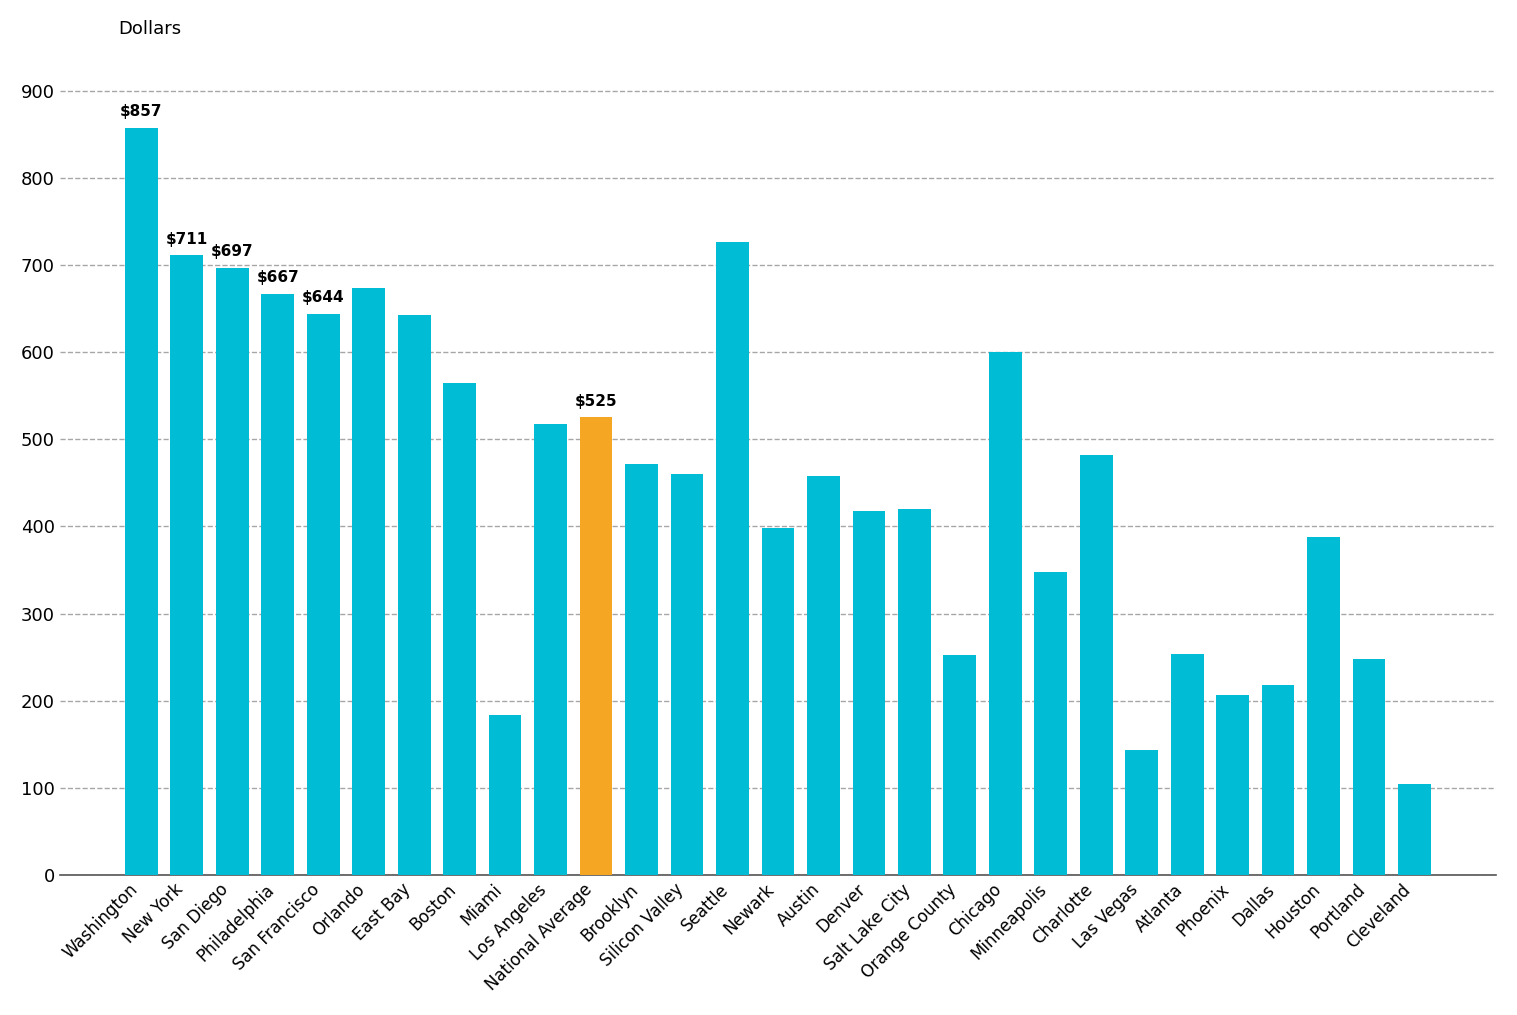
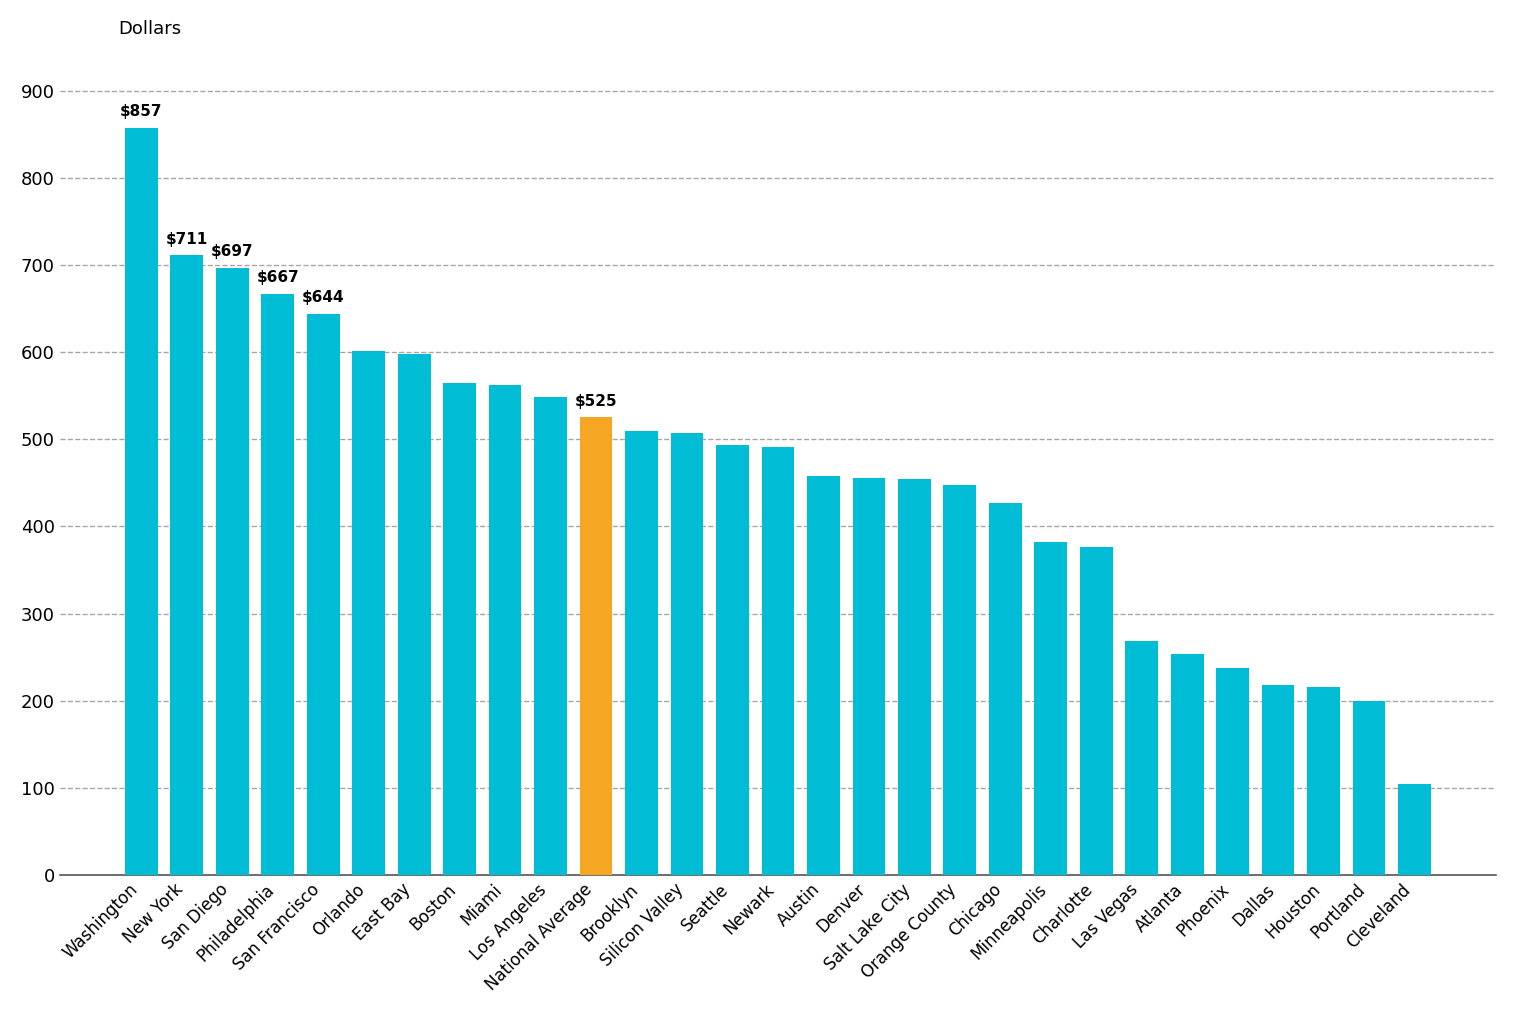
Orlando: 674 -> 601
East Bay: 642 -> 598
Miami: 184 -> 562
Los Angeles: 518 -> 548
Brooklyn: 472 -> 510
Silicon Valley: 460 -> 507
Seattle: 726 -> 493
Newark: 398 -> 491
Denver: 418 -> 456
Salt Lake City: 420 -> 454
Orange County: 252 -> 448
Chicago: 600 -> 427
Minneapolis: 348 -> 382
Charlotte: 482 -> 376
Las Vegas: 144 -> 268
Phoenix: 206 -> 238
Houston: 388 -> 216
Portland: 248 -> 200
